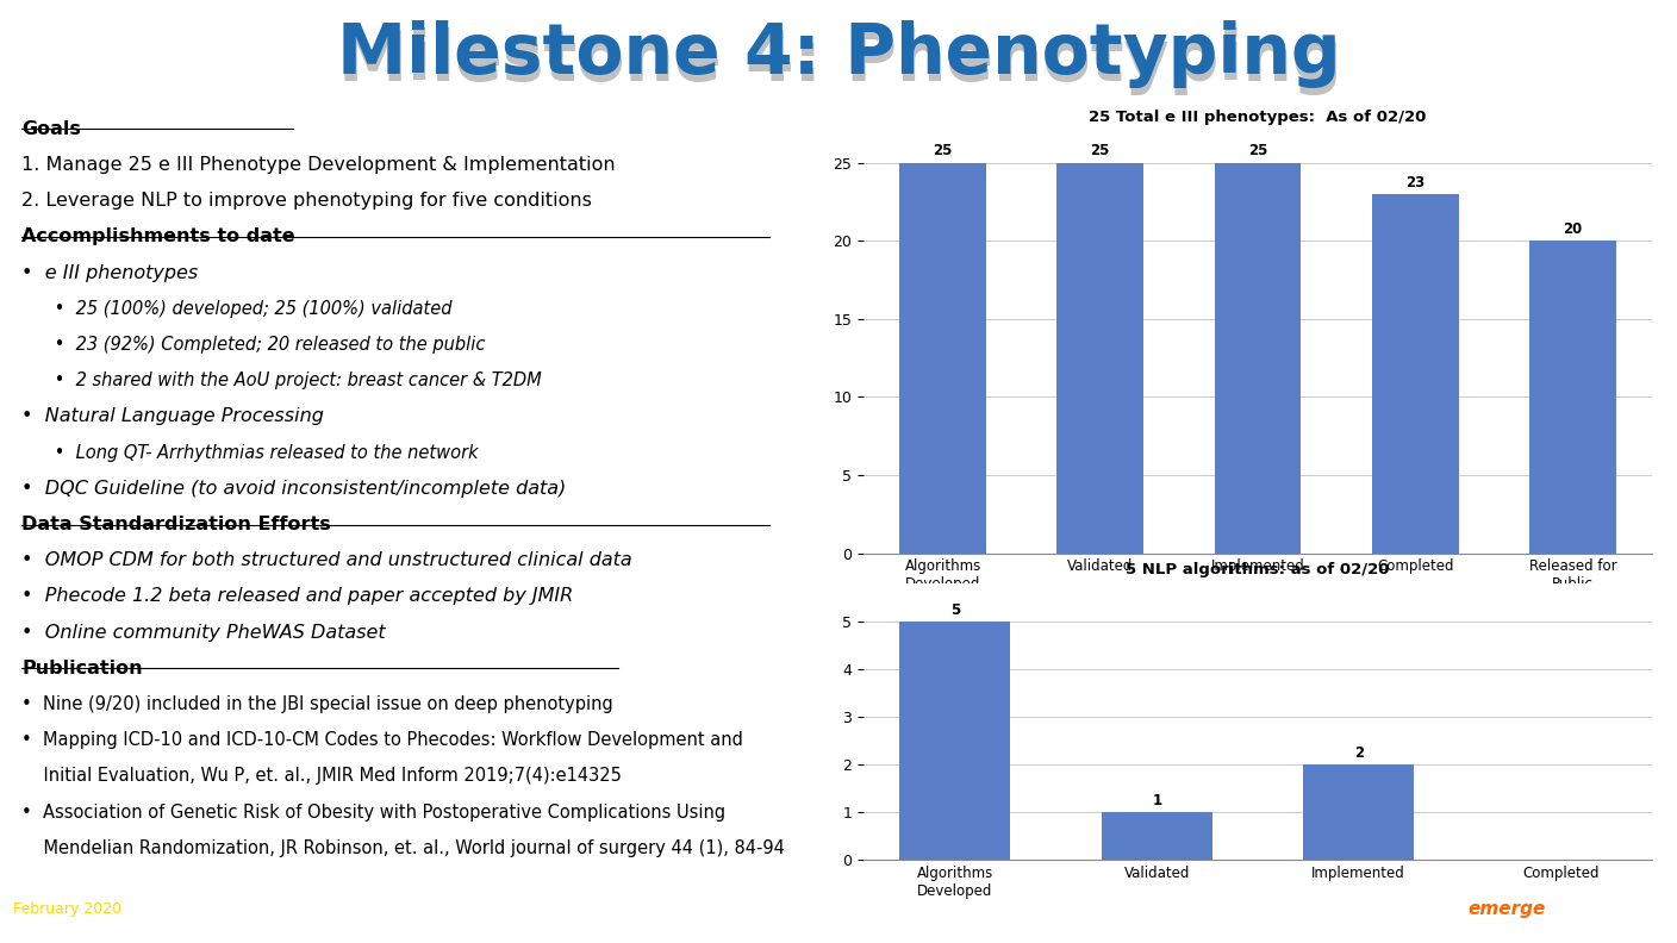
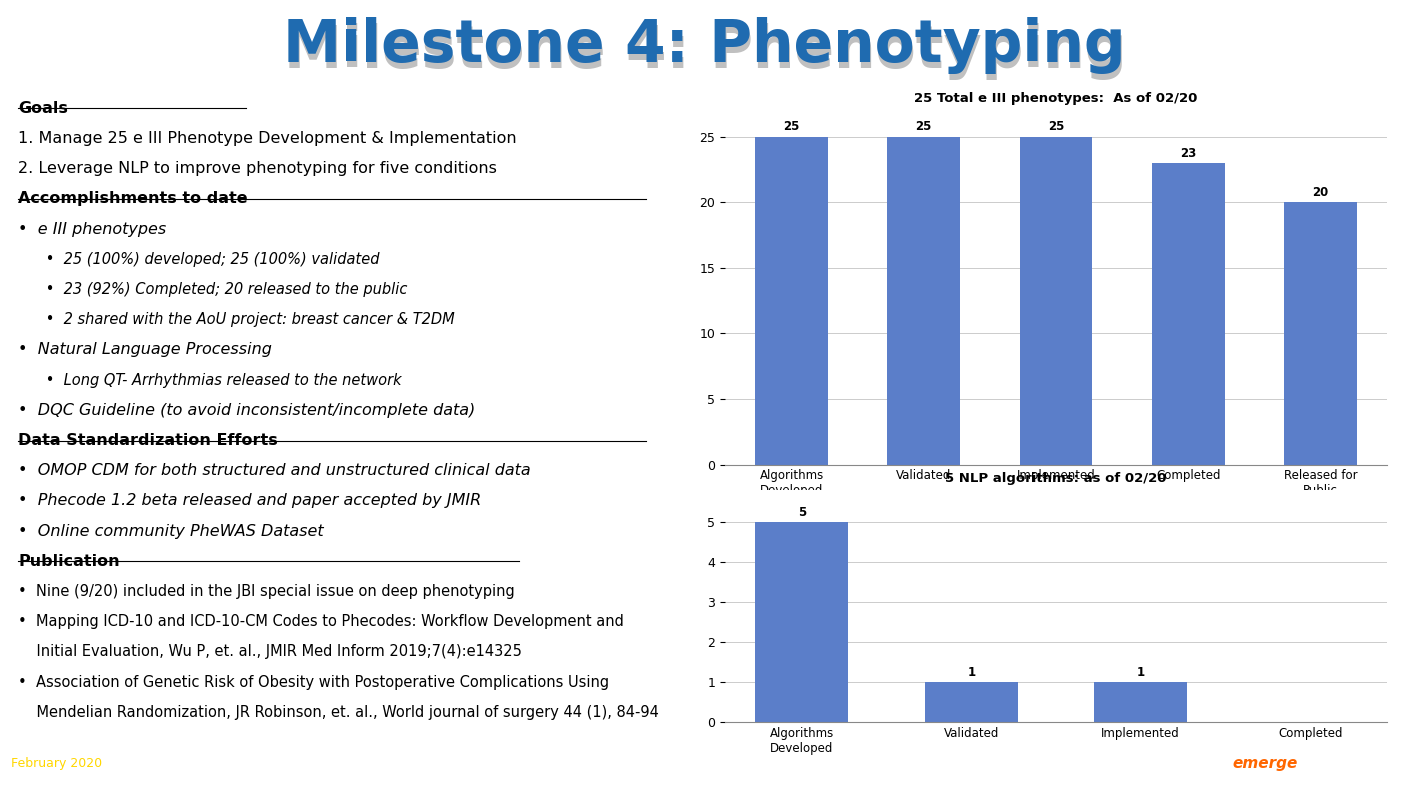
Implemented: 2 -> 1
